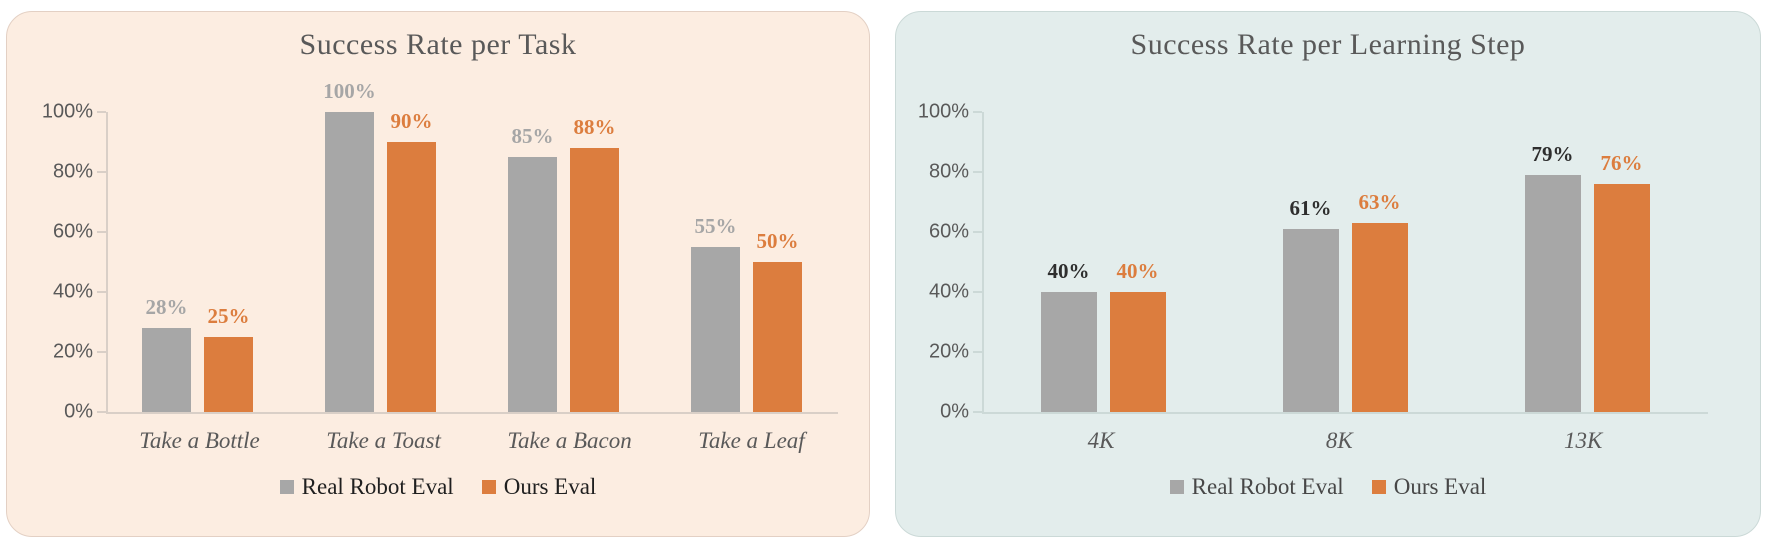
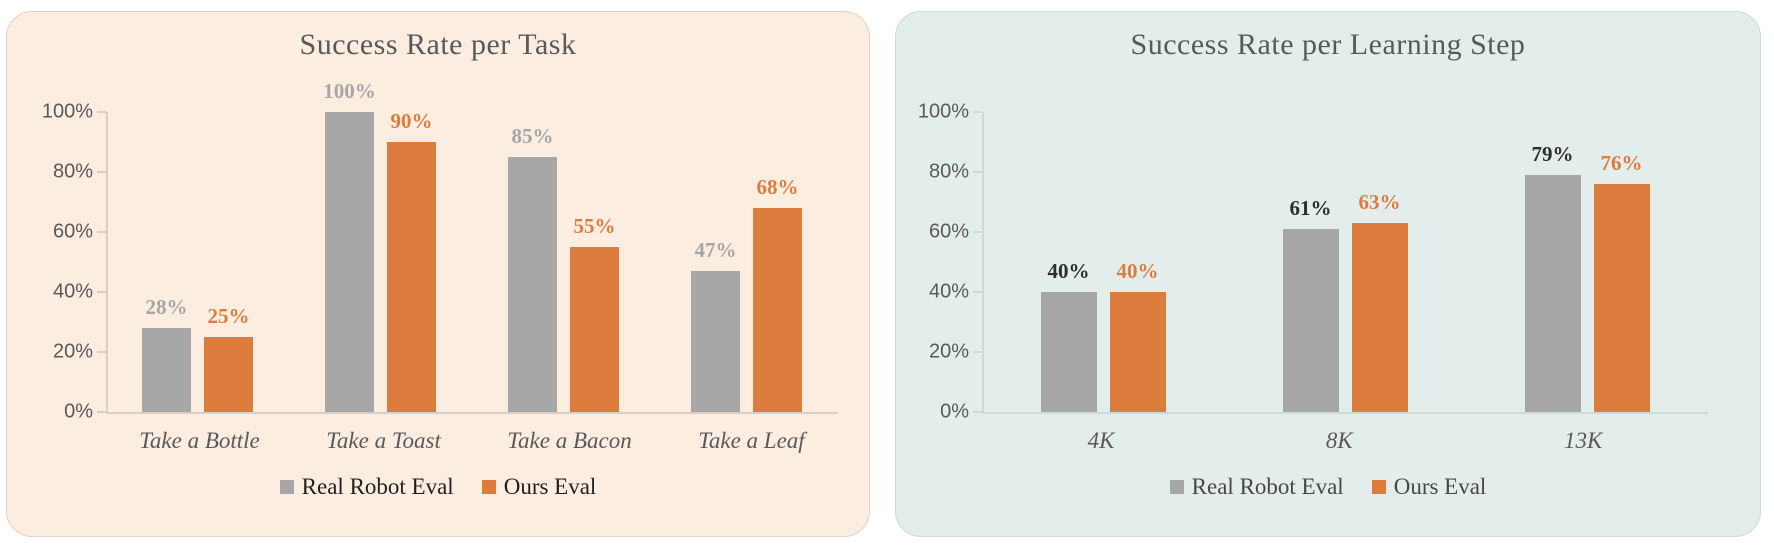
Success Rate per Task/Ours Eval/Take a Bacon: 88% -> 55%
Success Rate per Task/Real Robot Eval/Take a Leaf: 55% -> 47%
Success Rate per Task/Ours Eval/Take a Leaf: 50% -> 68%
